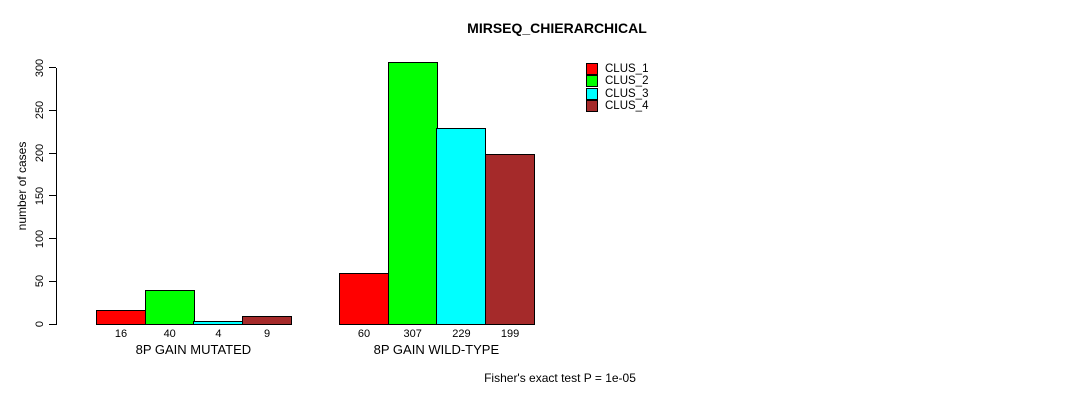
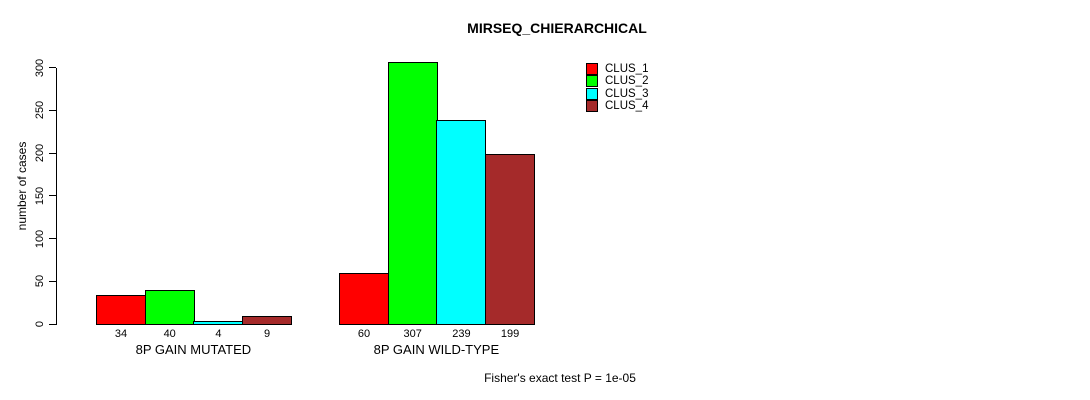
CLUS_1/8P GAIN MUTATED: 16 -> 34
CLUS_3/8P GAIN WILD-TYPE: 229 -> 239
